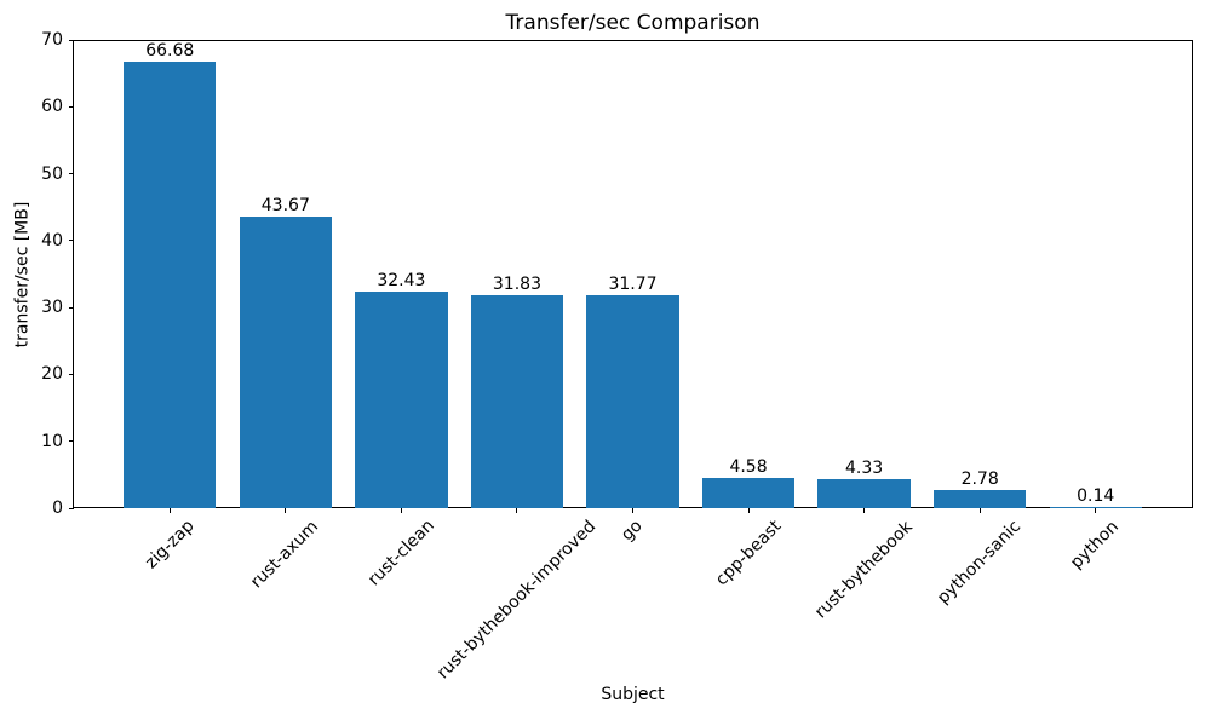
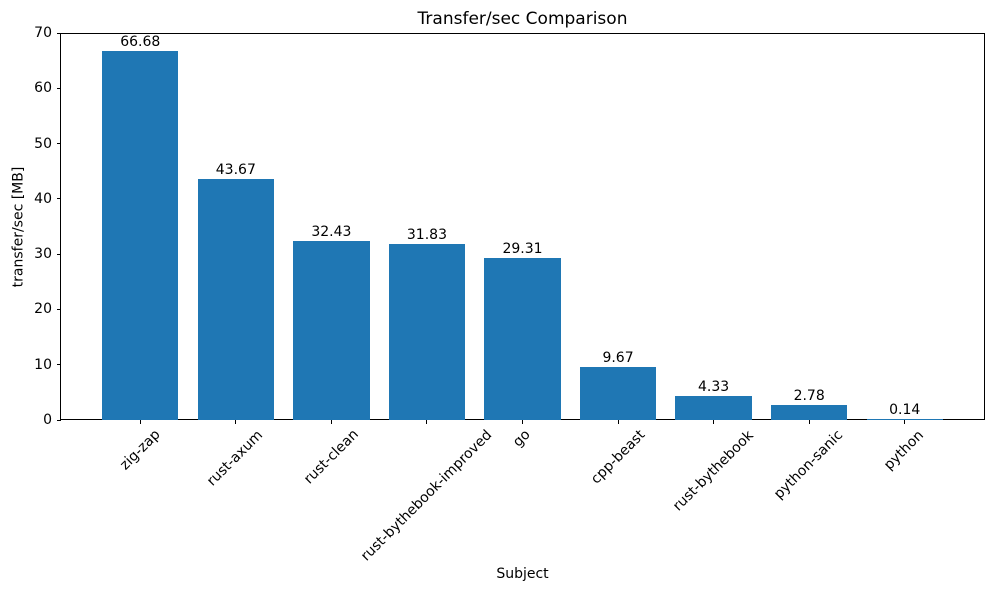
go: 31.77 -> 29.31
cpp-beast: 4.58 -> 9.67
